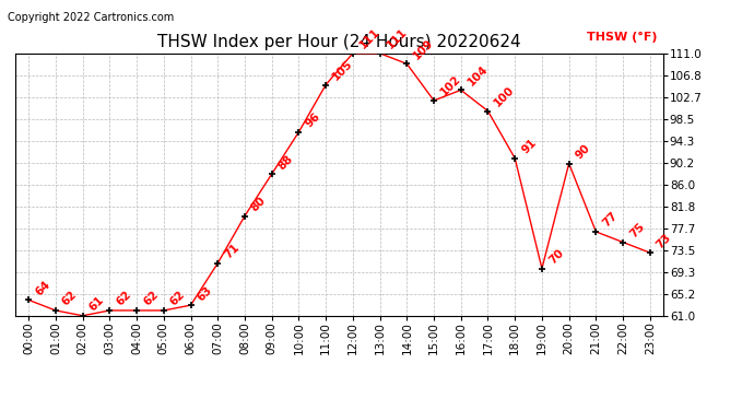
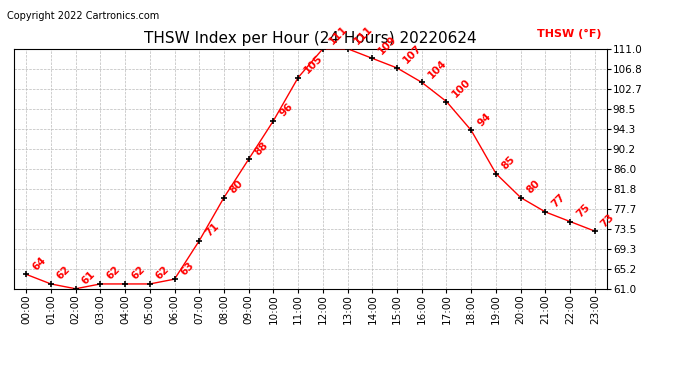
15:00: 102 -> 107
18:00: 91 -> 94
19:00: 70 -> 85
20:00: 90 -> 80
